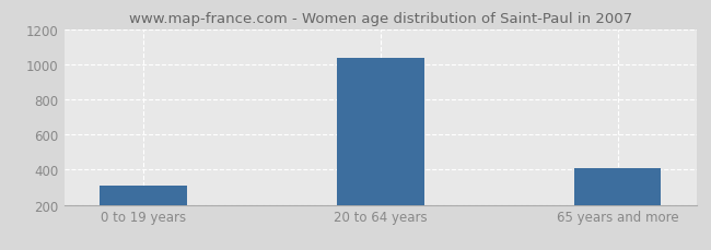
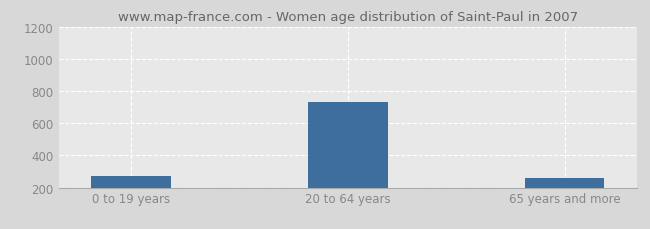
0 to 19 years: 310 -> 270
20 to 64 years: 1040 -> 730
65 years and more: 410 -> 260
